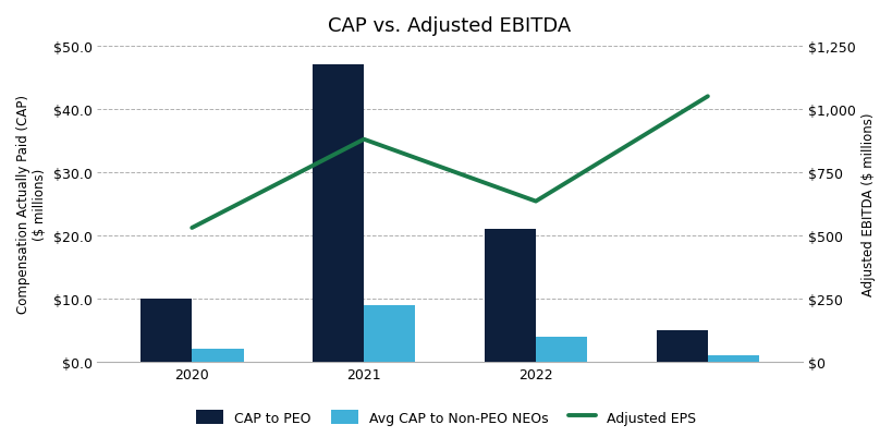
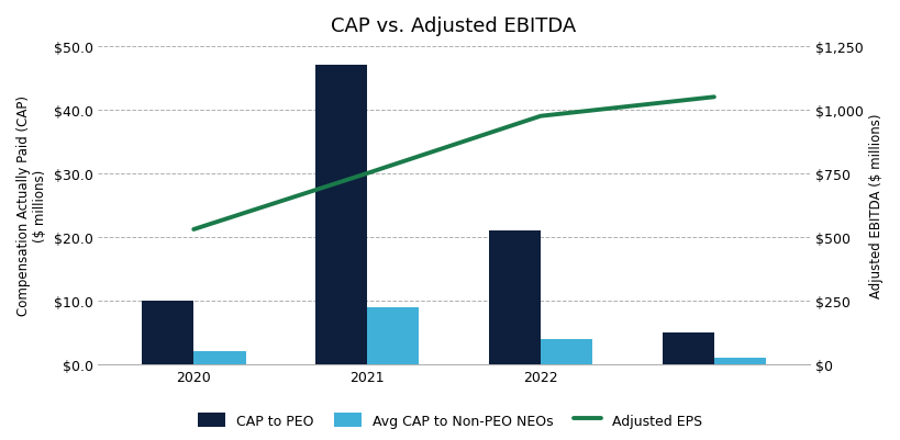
Adjusted EPS/2021: $880 -> $750
Adjusted EPS/2022: $635 -> $975
